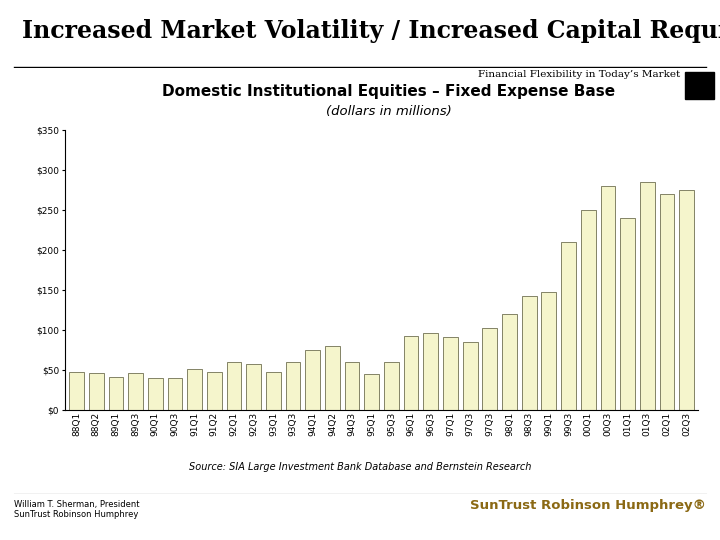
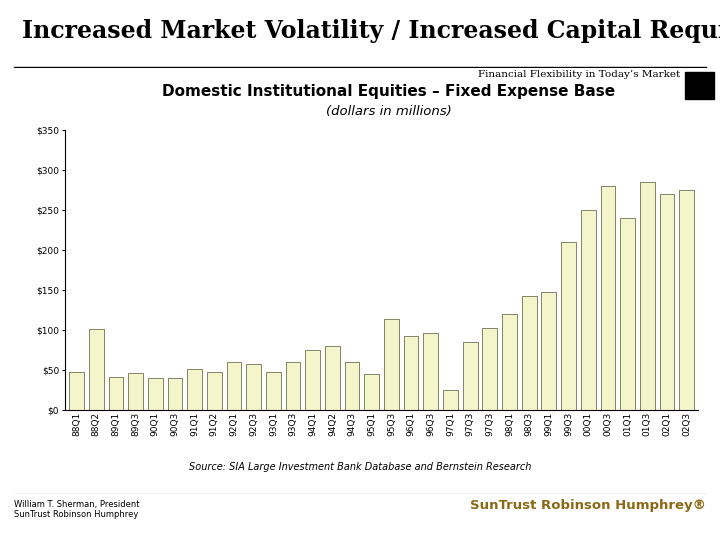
88Q2: $46 -> $102
95Q3: $60 -> $114
97Q1: $91 -> $26
